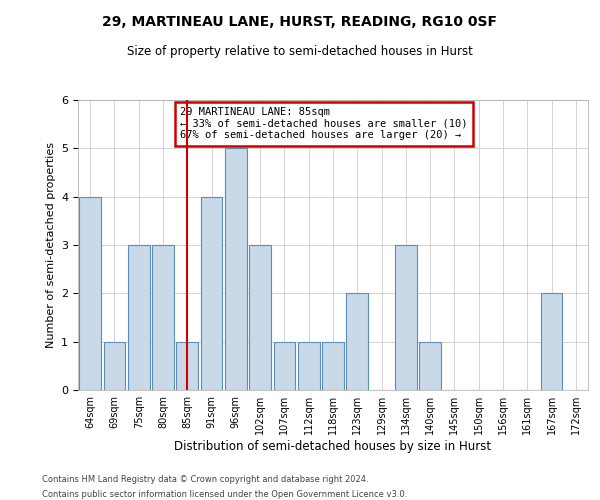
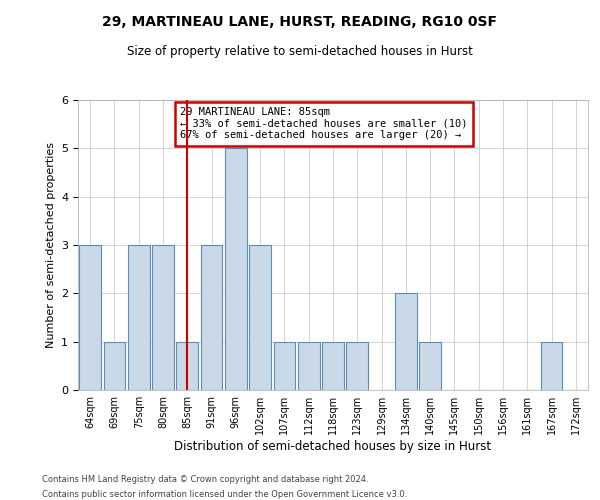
64sqm: 4 -> 3
91sqm: 4 -> 3
123sqm: 2 -> 1
134sqm: 3 -> 2
167sqm: 2 -> 1
